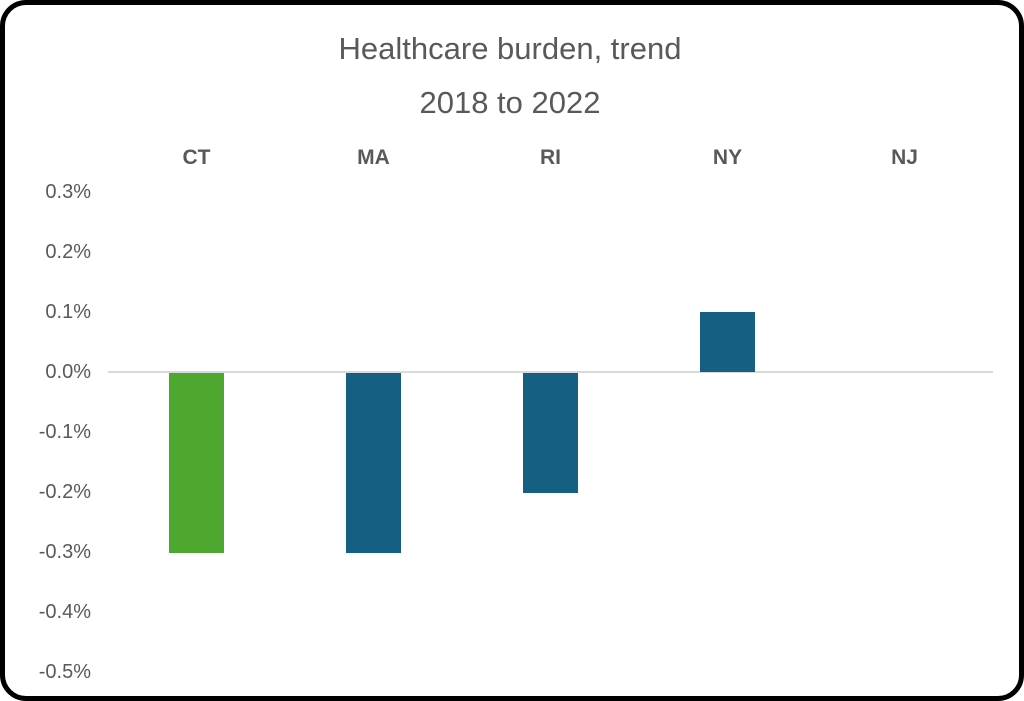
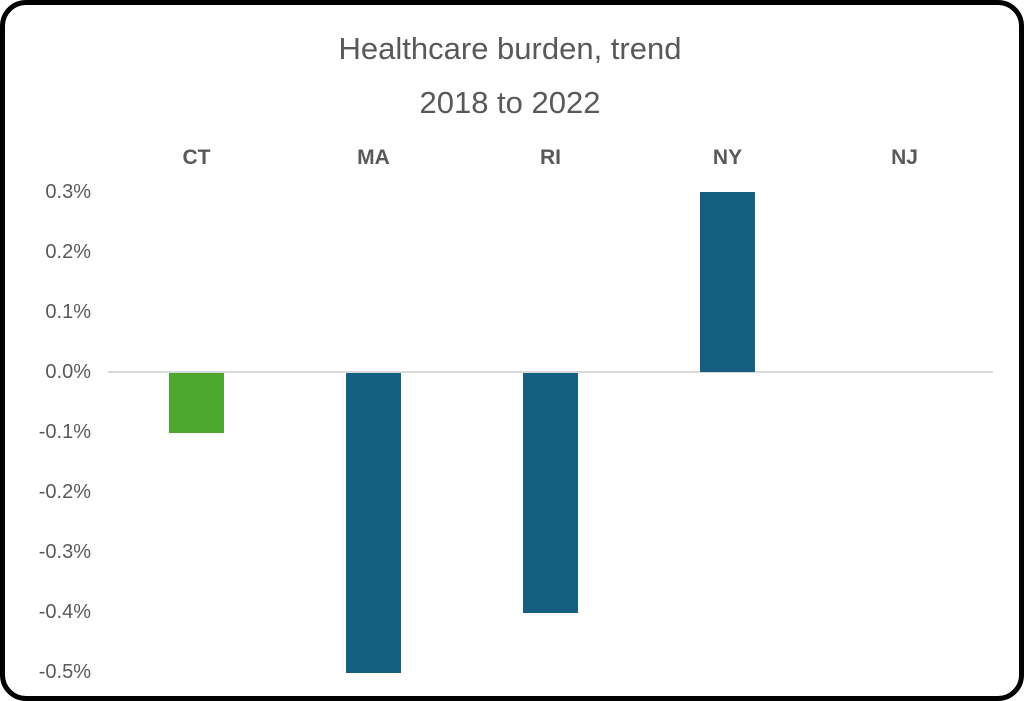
CT: -0.3% -> -0.1%
MA: -0.3% -> -0.5%
RI: -0.2% -> -0.4%
NY: 0.1% -> 0.3%
